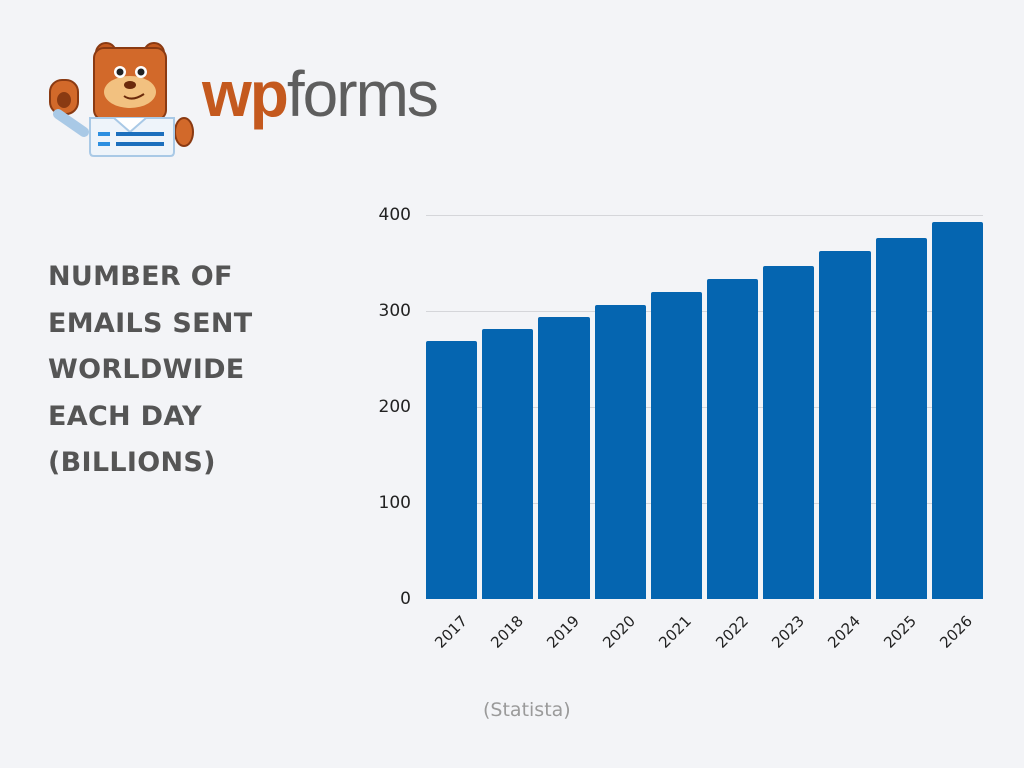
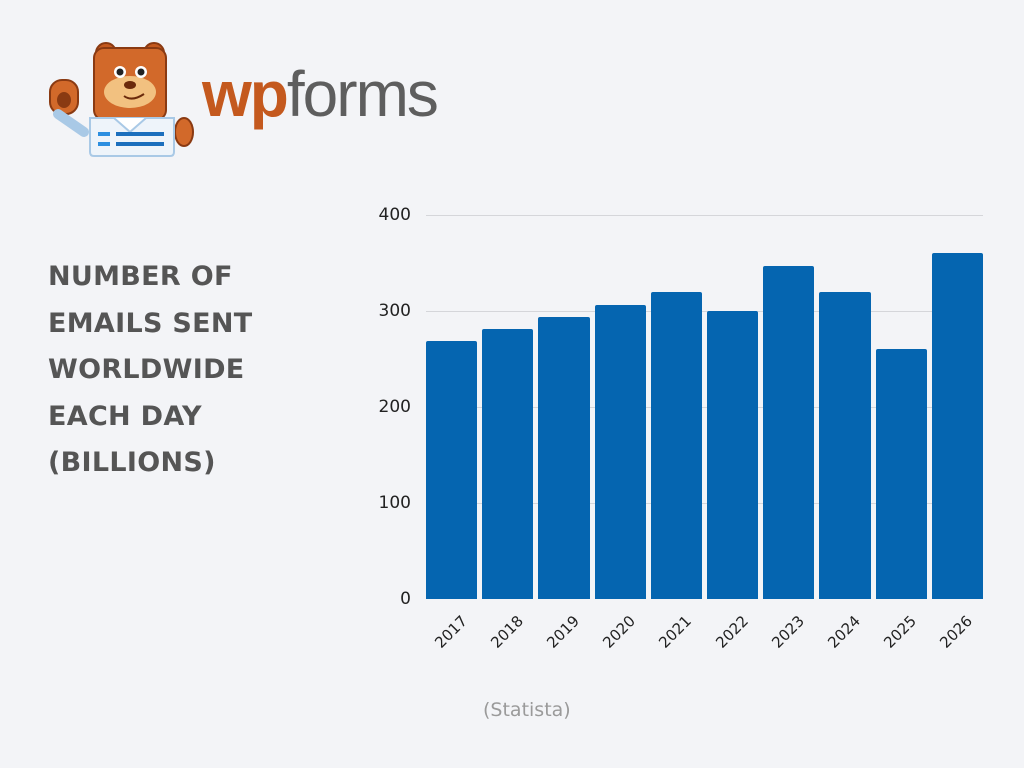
2022: 330 -> 300
2024: 360 -> 320
2025: 380 -> 260
2026: 390 -> 360
